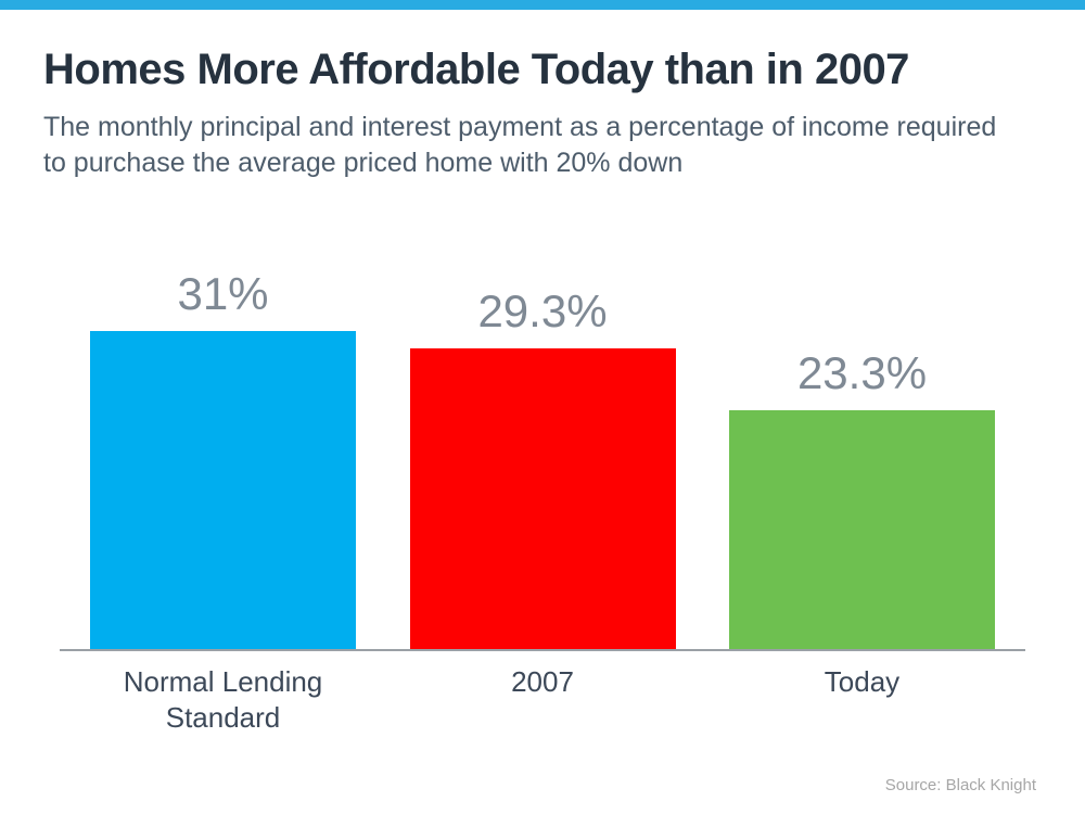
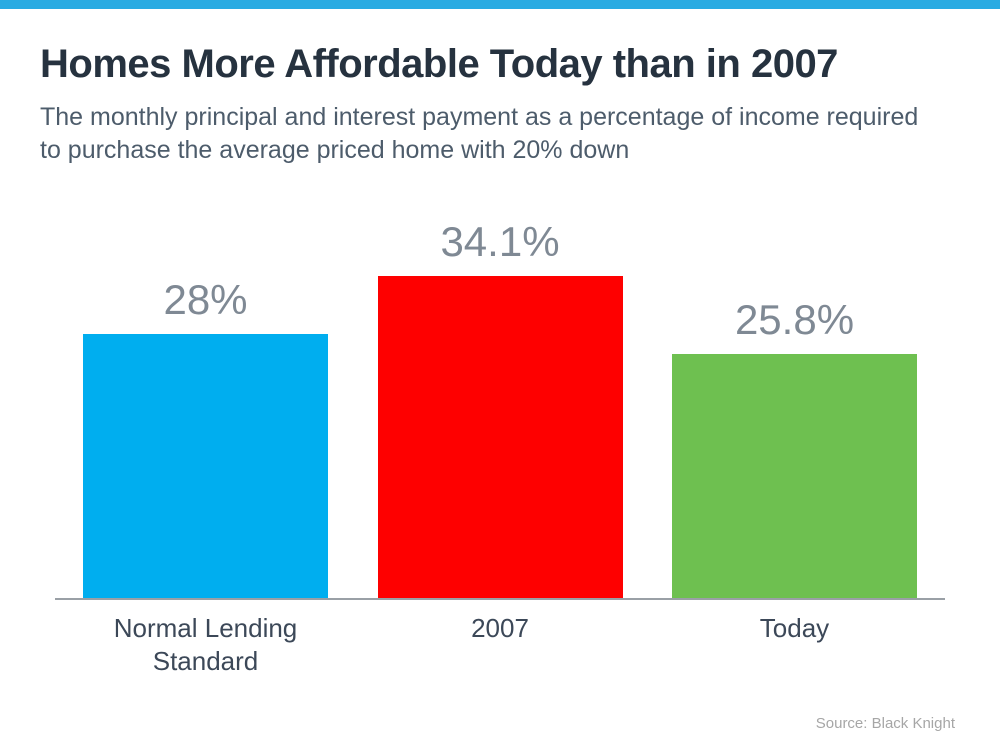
Normal Lending Standard: 31% -> 28%
2007: 29.3% -> 34.1%
Today: 23.3% -> 25.8%
